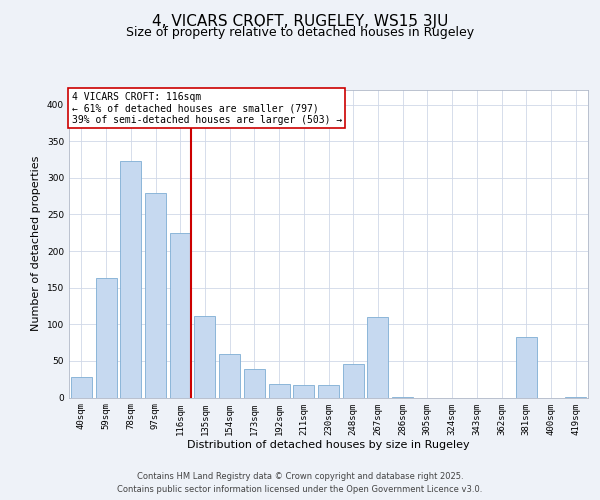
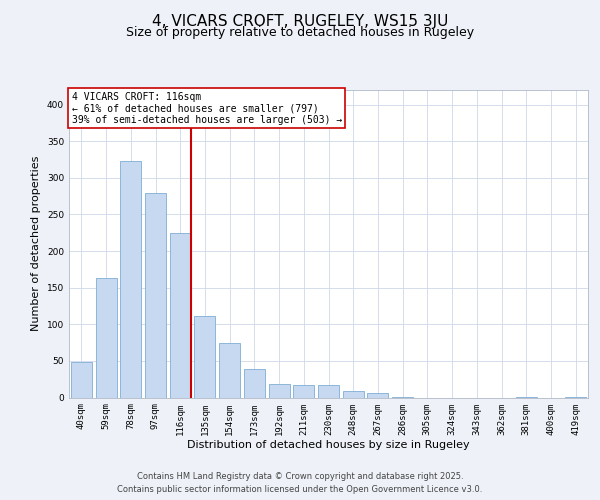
40sqm: 28 -> 48
154sqm: 60 -> 75
248sqm: 46 -> 9
267sqm: 110 -> 6
381sqm: 82 -> 1
